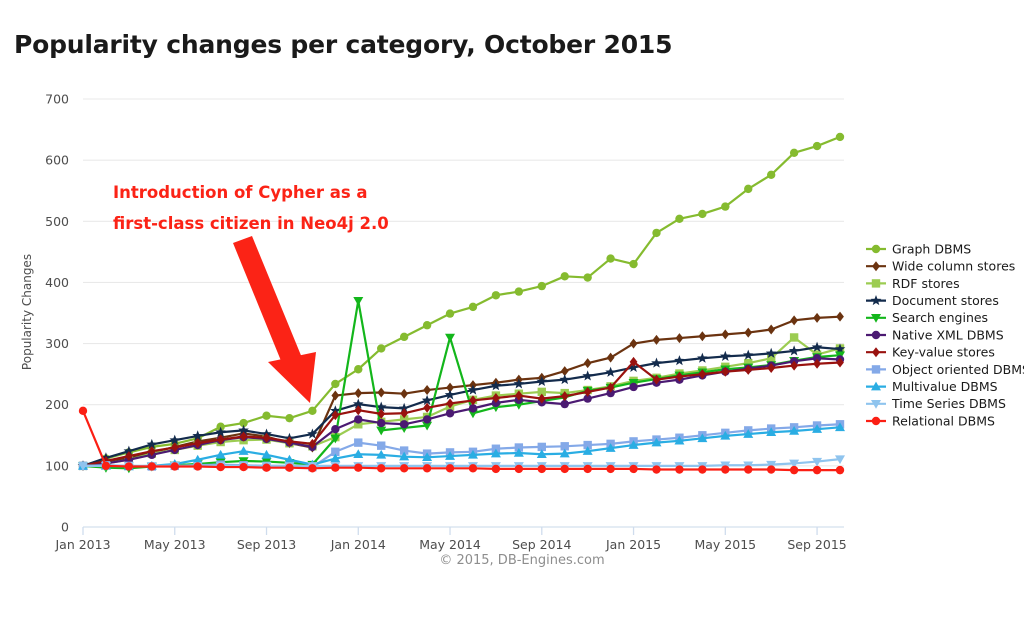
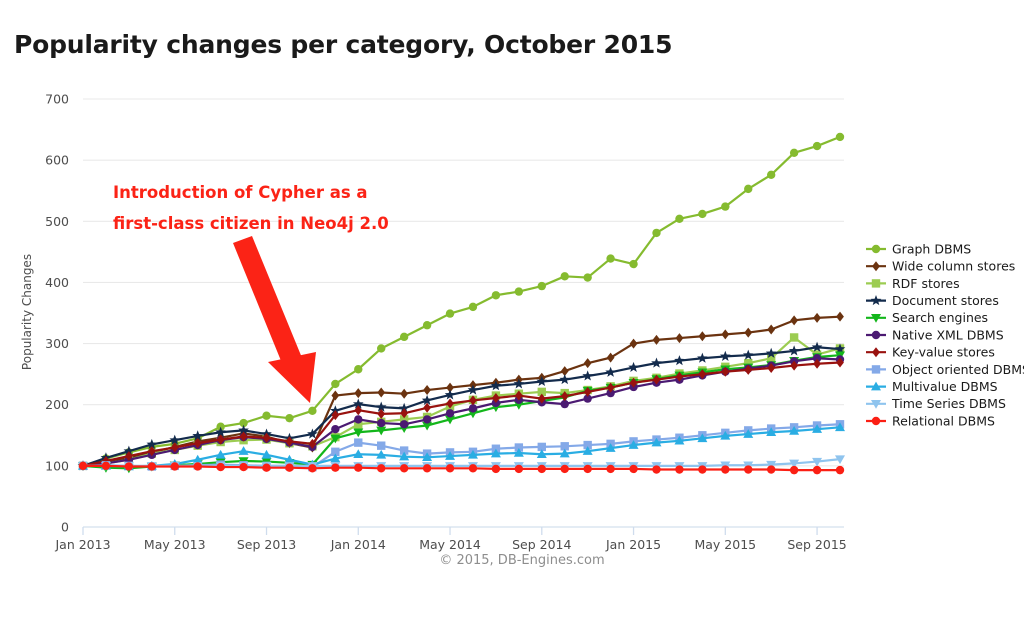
Relational DBMS/Jan 2013: 190 -> 100
Search engines/Jan 2014: 370 -> 160
Search engines/May 2014: 310 -> 180
Key-value stores/Jan 2015: 270 -> 240
